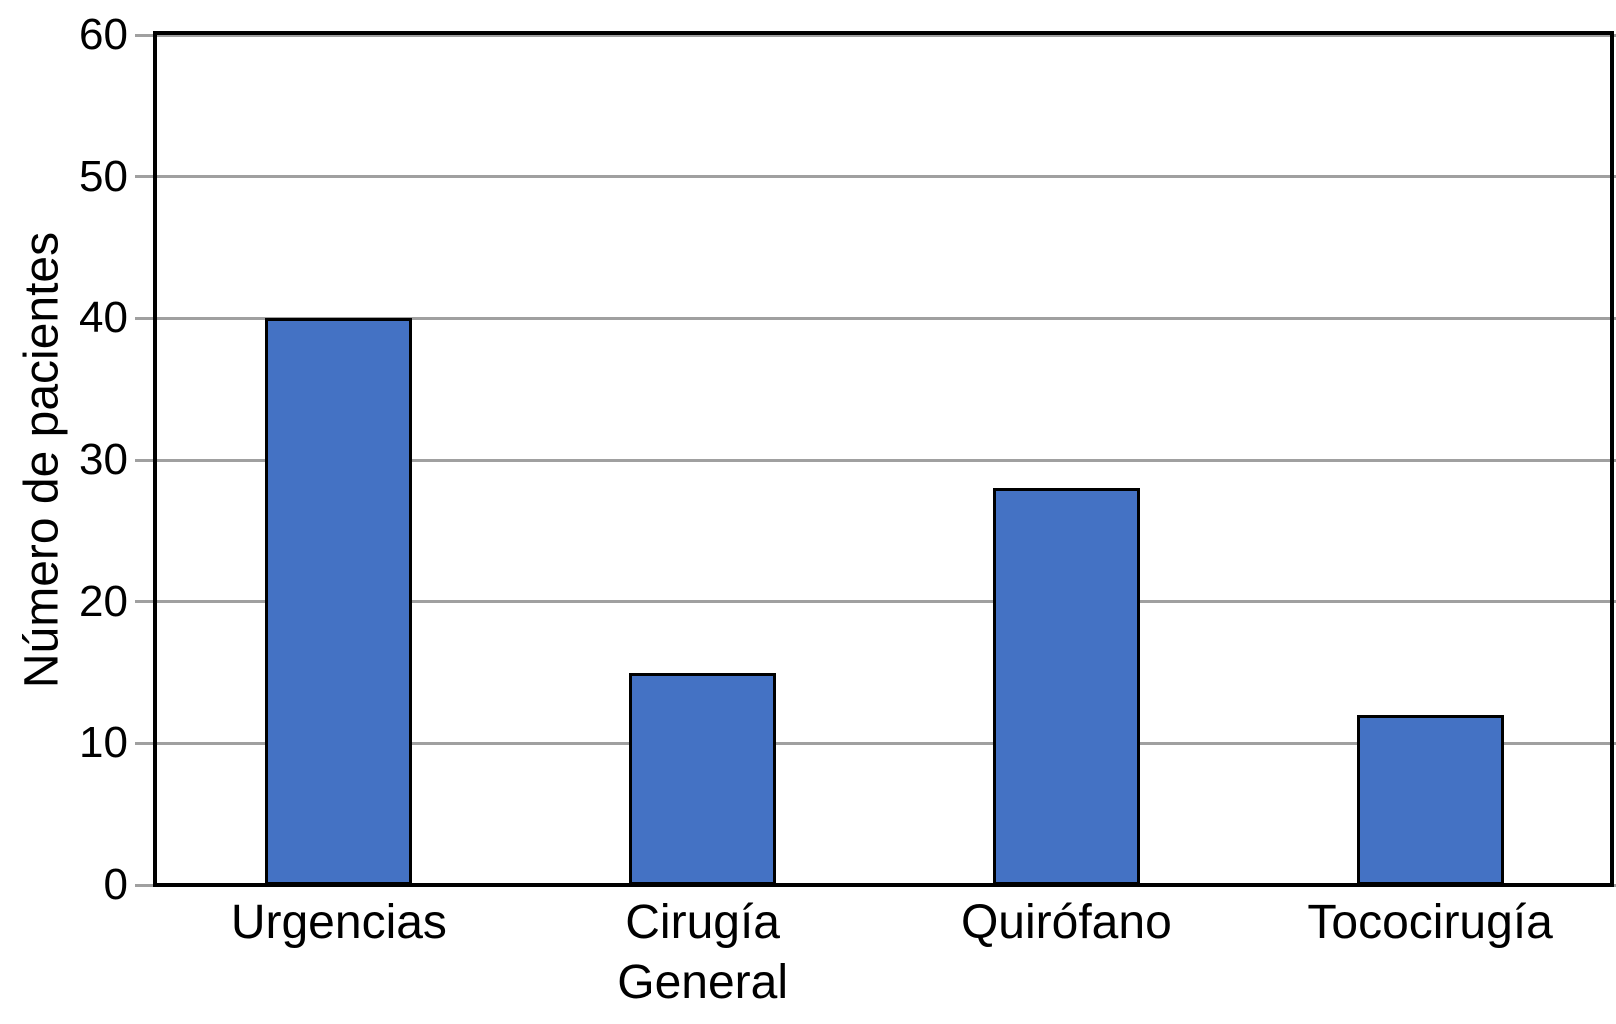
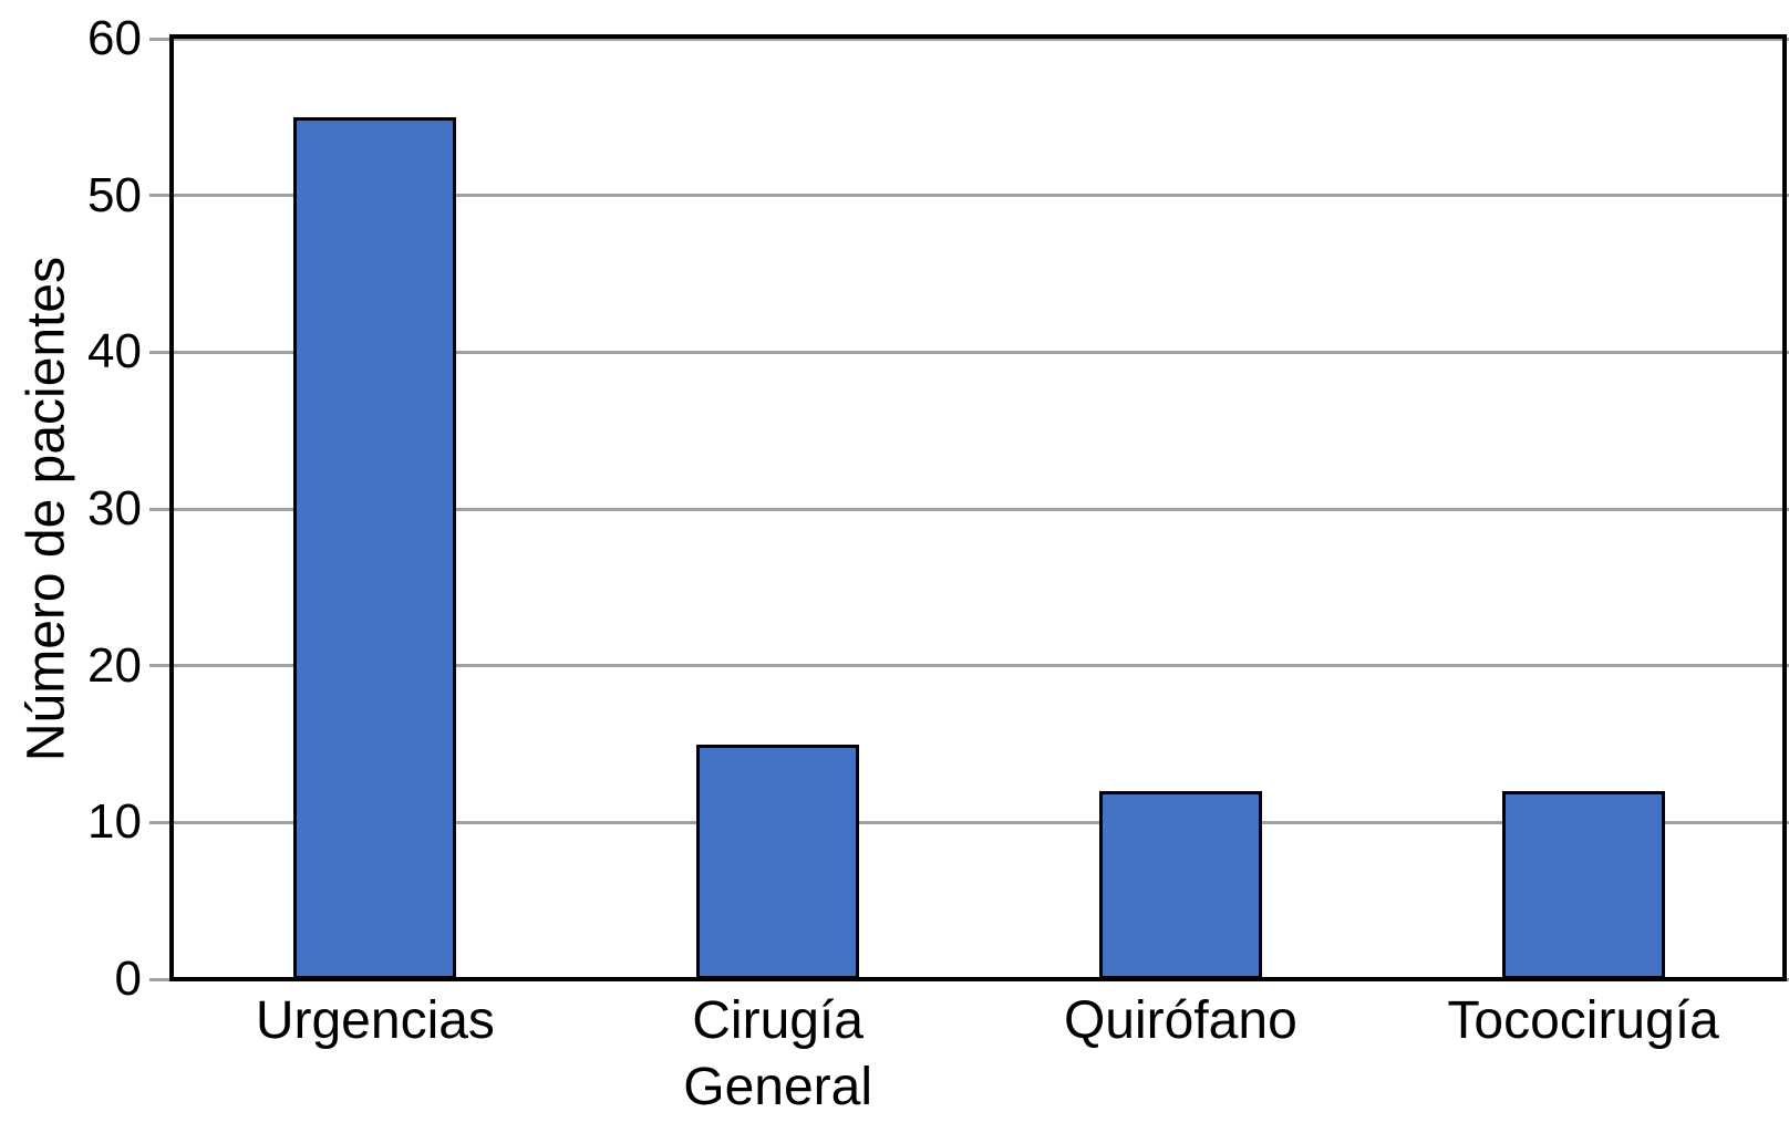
Urgencias: 40 -> 55
Quirófano: 28 -> 12
